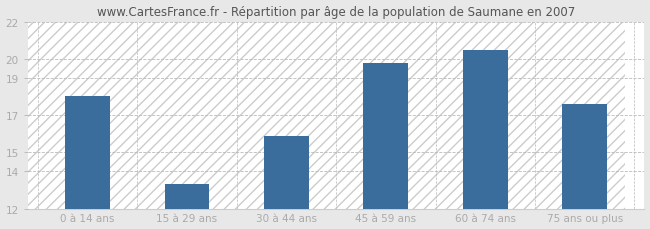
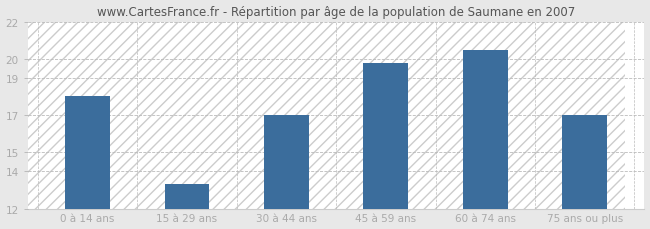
30 à 44 ans: 15.9 -> 17.0
75 ans ou plus: 17.6 -> 17.0
